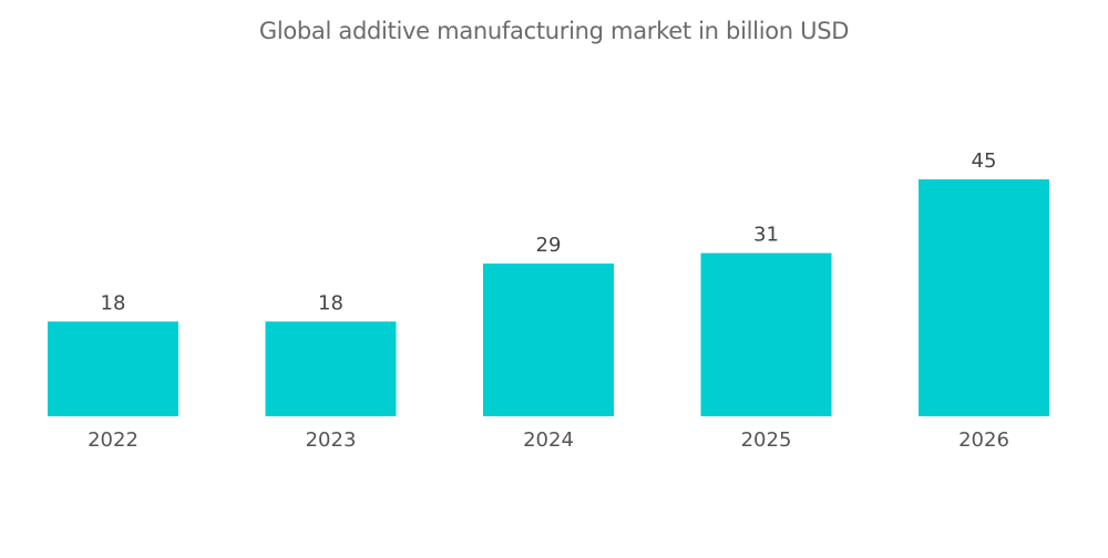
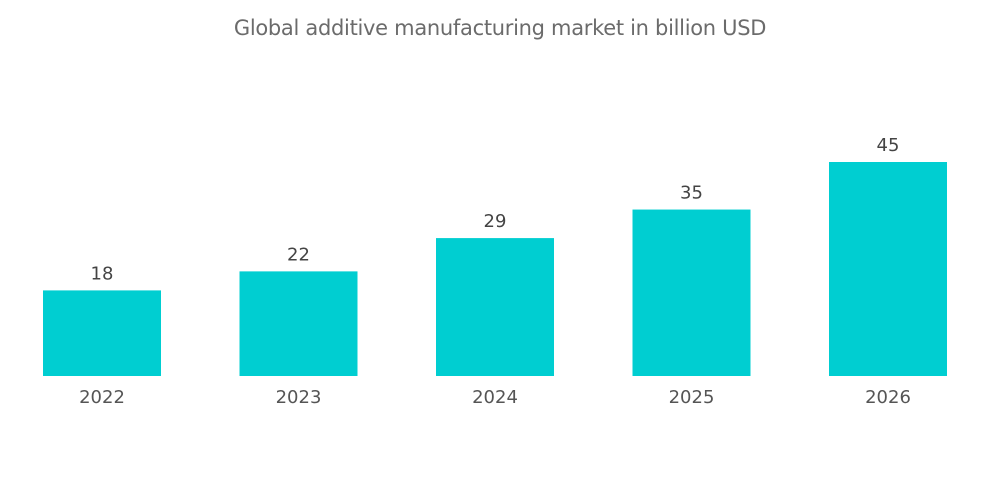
2023: 18 -> 22
2025: 31 -> 35
